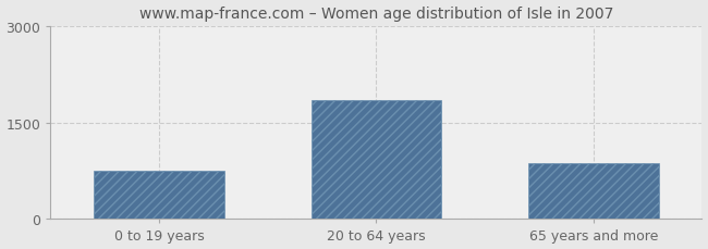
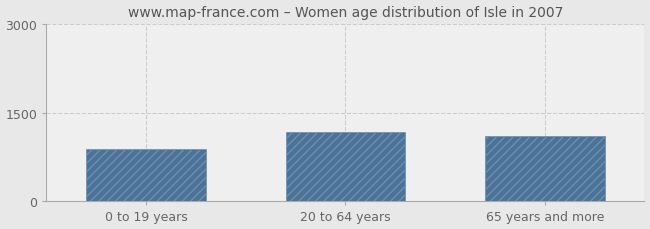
0 to 19 years: 750 -> 880
20 to 64 years: 1860 -> 1180
65 years and more: 870 -> 1100
